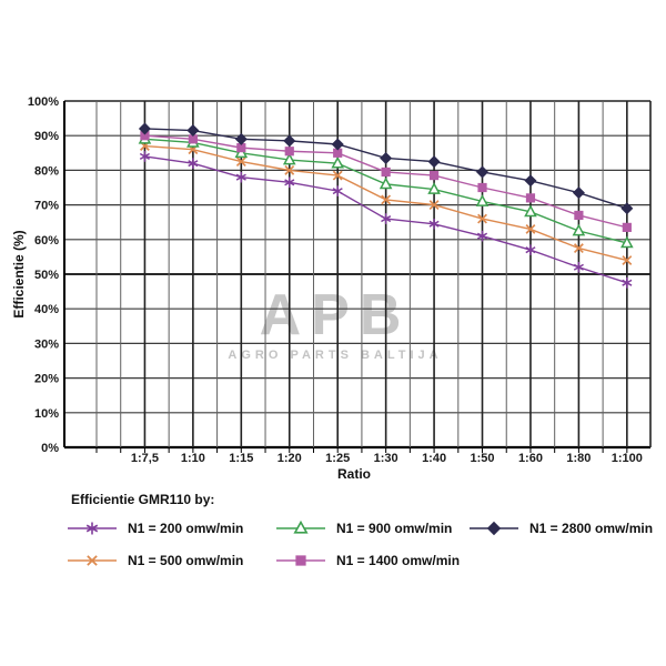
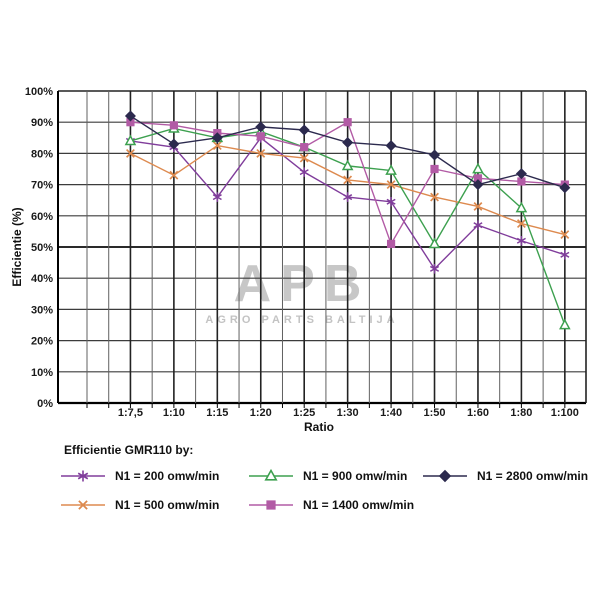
N1 = 500 omw/min/1:7,5: 87% -> 80%
N1 = 900 omw/min/1:7,5: 89% -> 84%
N1 = 500 omw/min/1:10: 86% -> 73%
N1 = 2800 omw/min/1:10: 92% -> 83%
N1 = 200 omw/min/1:15: 78% -> 66%
N1 = 2800 omw/min/1:15: 89% -> 85%
N1 = 200 omw/min/1:20: 76% -> 85%
N1 = 900 omw/min/1:20: 83% -> 87%
N1 = 1400 omw/min/1:25: 85% -> 82%
N1 = 1400 omw/min/1:30: 80% -> 90%
N1 = 1400 omw/min/1:40: 78% -> 51%
N1 = 200 omw/min/1:50: 61% -> 43%
N1 = 900 omw/min/1:50: 71% -> 51%
N1 = 900 omw/min/1:60: 68% -> 75%
N1 = 2800 omw/min/1:60: 77% -> 70%
N1 = 1400 omw/min/1:80: 67% -> 71%
N1 = 900 omw/min/1:100: 59% -> 25%
N1 = 1400 omw/min/1:100: 64% -> 70%
